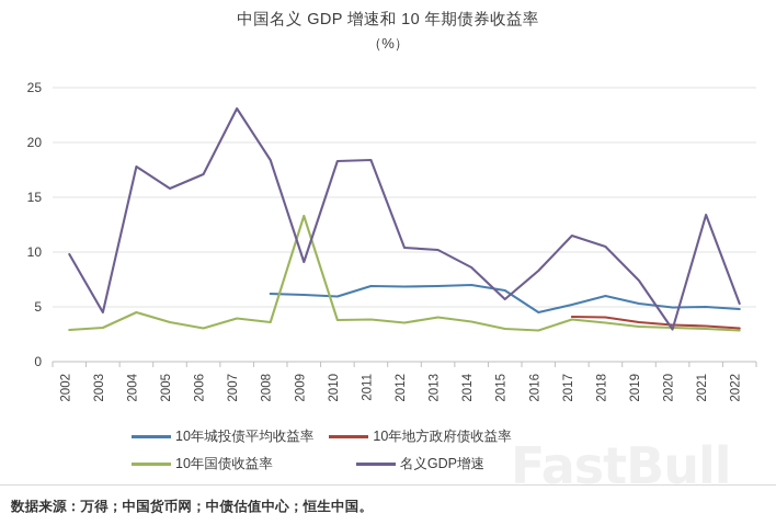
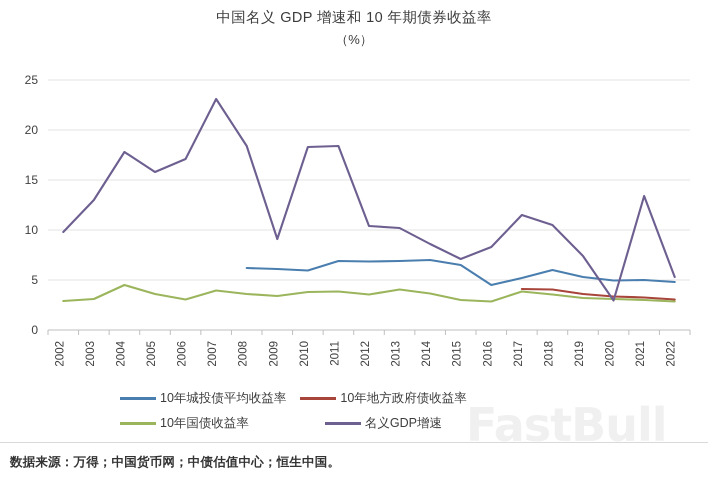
名义GDP增速/2003: 4.5 -> 13.0
10年国债收益率/2009: 13.3 -> 3.4
名义GDP增速/2015: 5.7 -> 7.1
